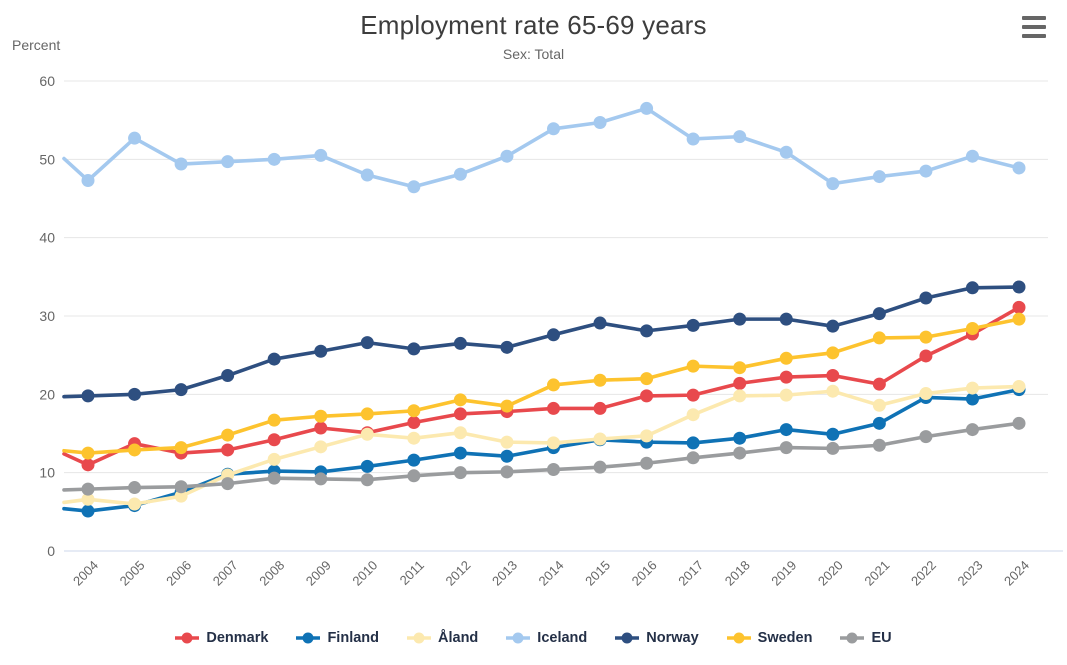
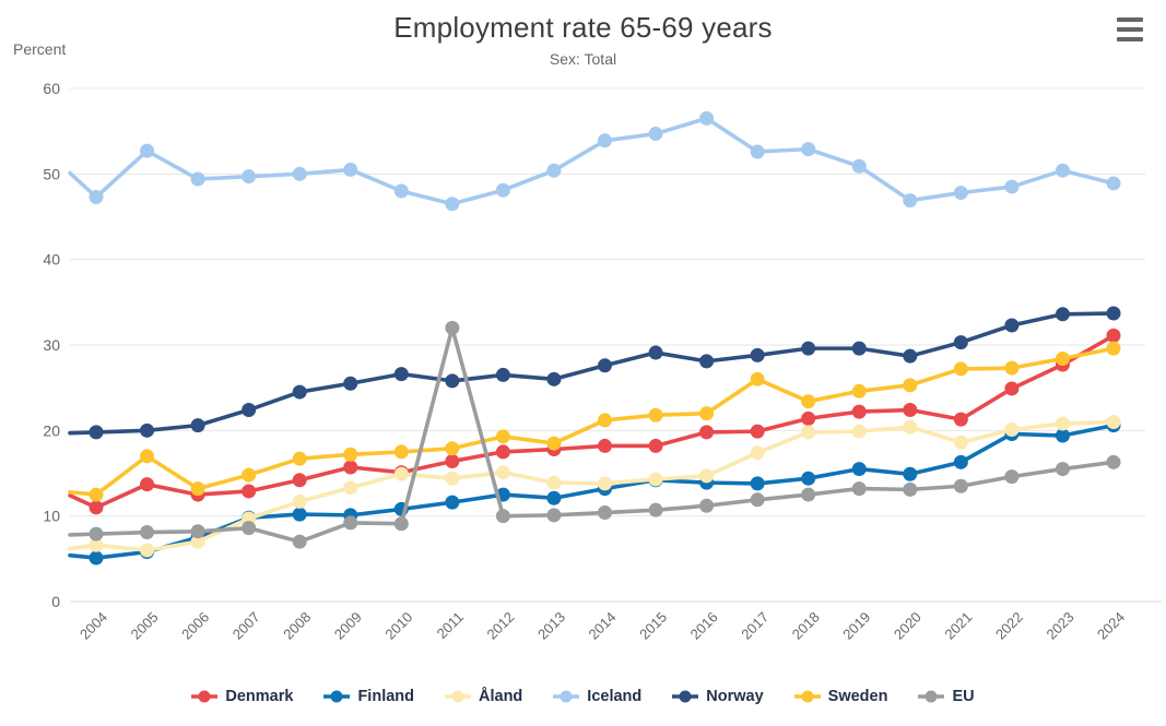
Sweden/2005: 13 -> 17
EU/2008: 9 -> 7
EU/2011: 10 -> 32
Sweden/2017: 24 -> 26
